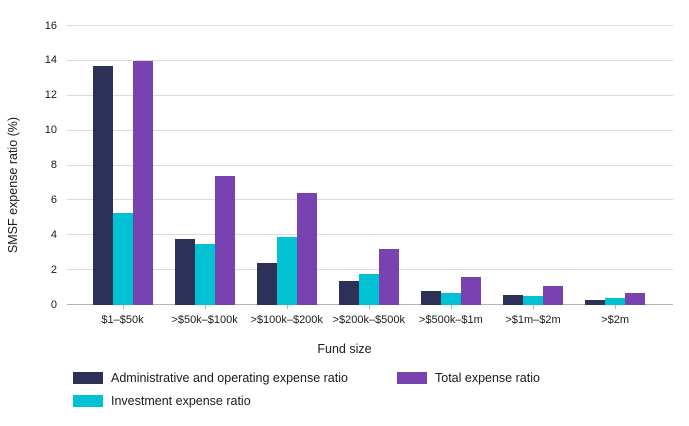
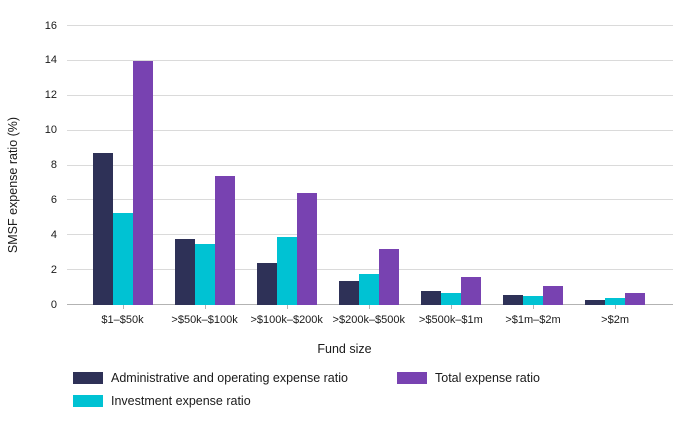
Administrative and operating expense ratio/$1–$50k: 13.7 -> 8.7
